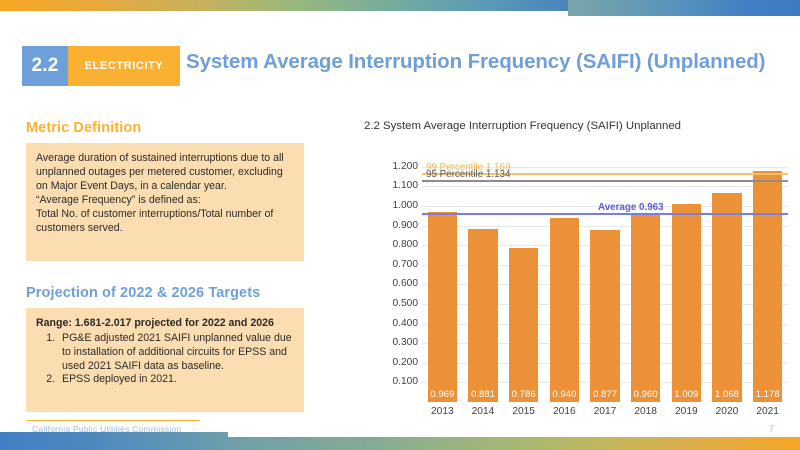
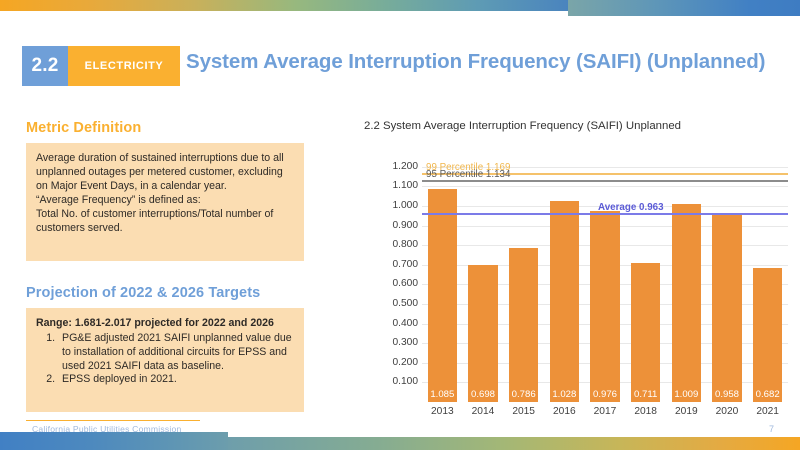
2013: 0.969 -> 1.085
2014: 0.881 -> 0.698
2016: 0.940 -> 1.028
2017: 0.877 -> 0.976
2018: 0.960 -> 0.711
2020: 1.068 -> 0.958
2021: 1.178 -> 0.682
